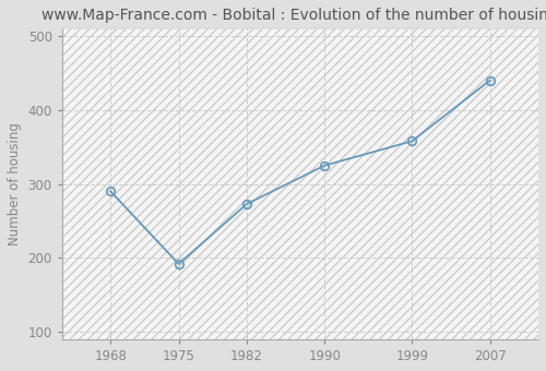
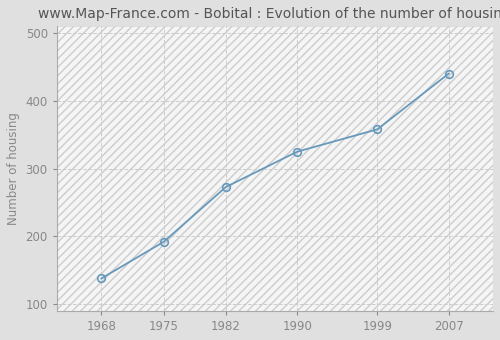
1968: 290 -> 138
